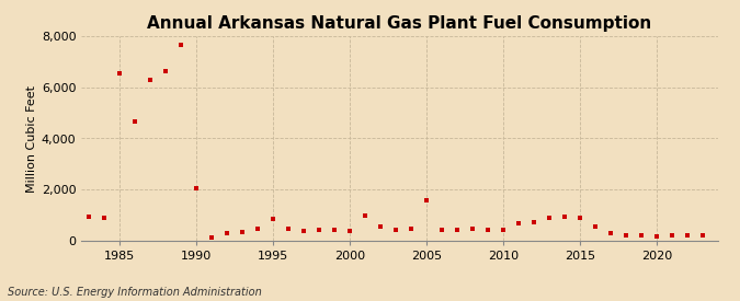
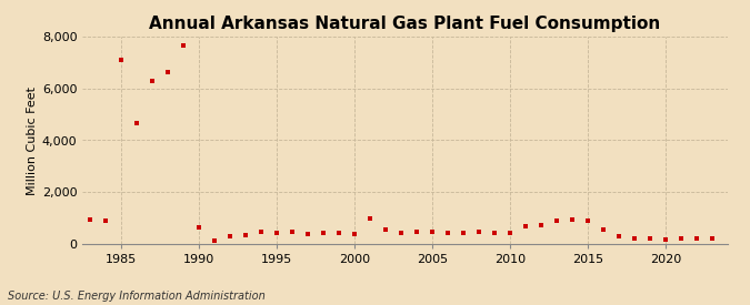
1985: 6,550 -> 7,100
1990: 2,050 -> 650
1995: 850 -> 430
2005: 1,600 -> 450
